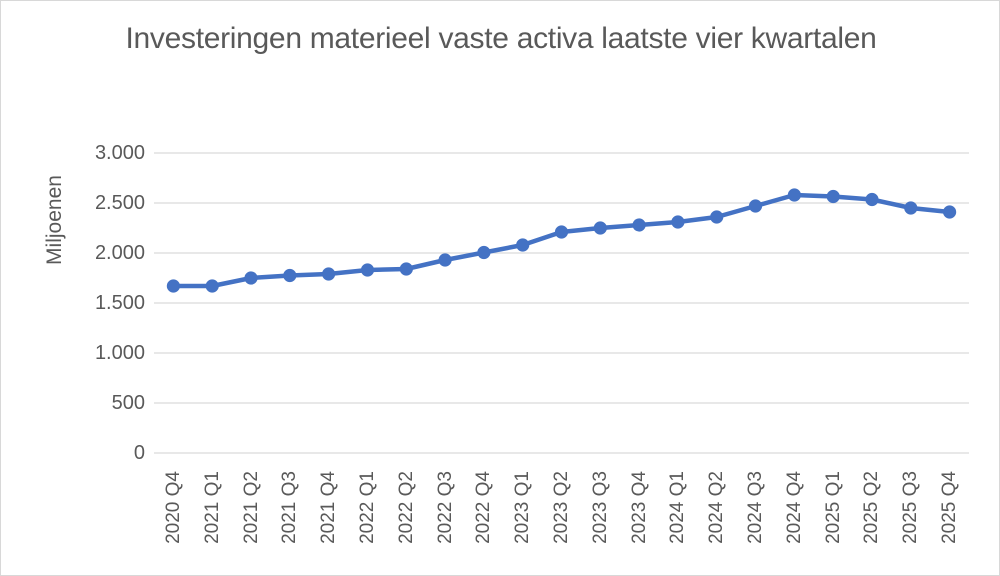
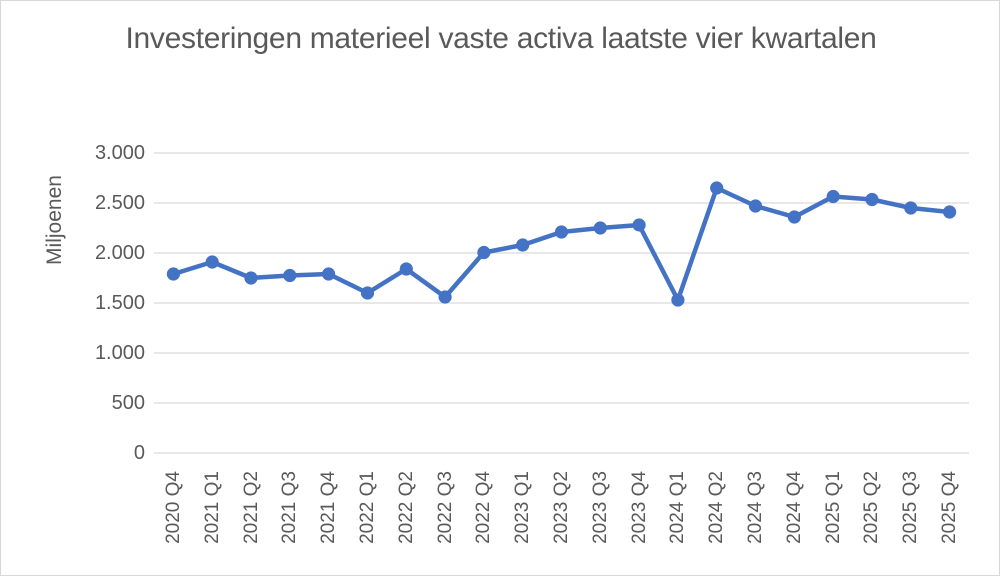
2020 Q4: 1670 -> 1790
2021 Q1: 1670 -> 1910
2022 Q1: 1830 -> 1600
2022 Q3: 1930 -> 1560
2024 Q1: 2310 -> 1530
2024 Q2: 2360 -> 2650
2024 Q4: 2580 -> 2360
